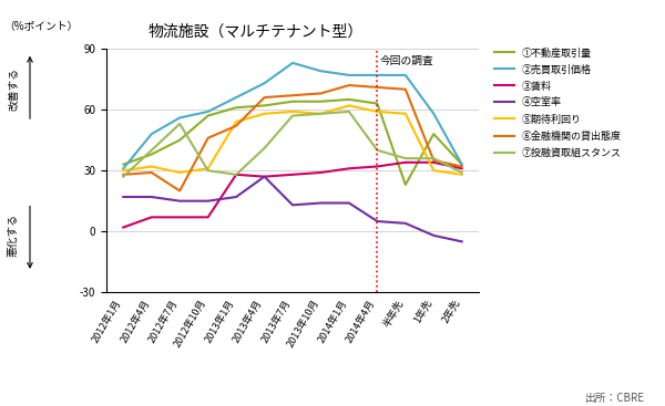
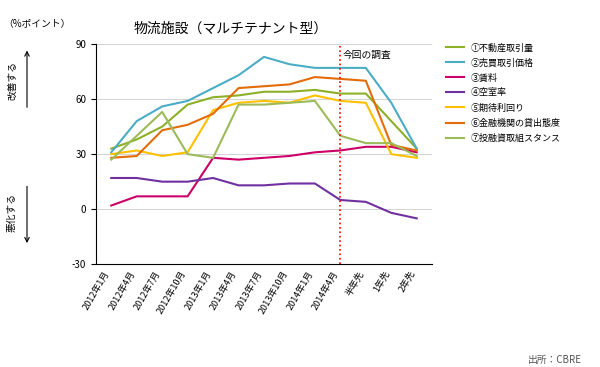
⑥金融機関の貸出態度/2012年7月: 20 -> 43
④空室率/2013年4月: 27 -> 13
⑦投融資取組スタンス/2013年4月: 41 -> 57
①不動産取引量/半年先: 23 -> 63
